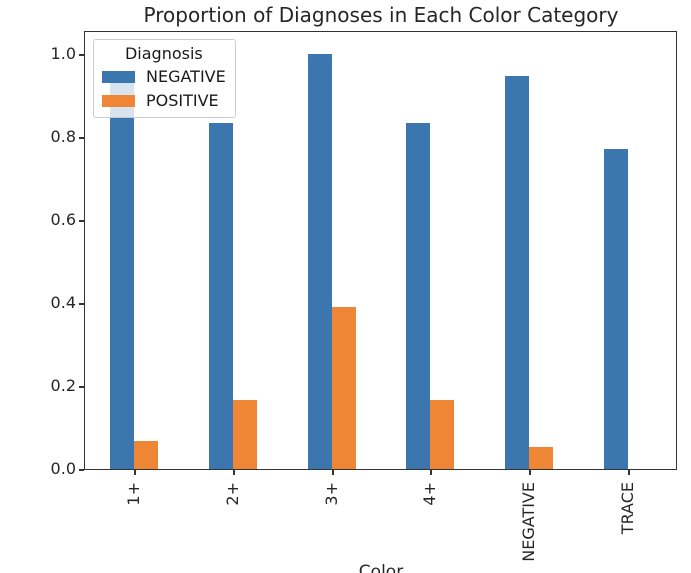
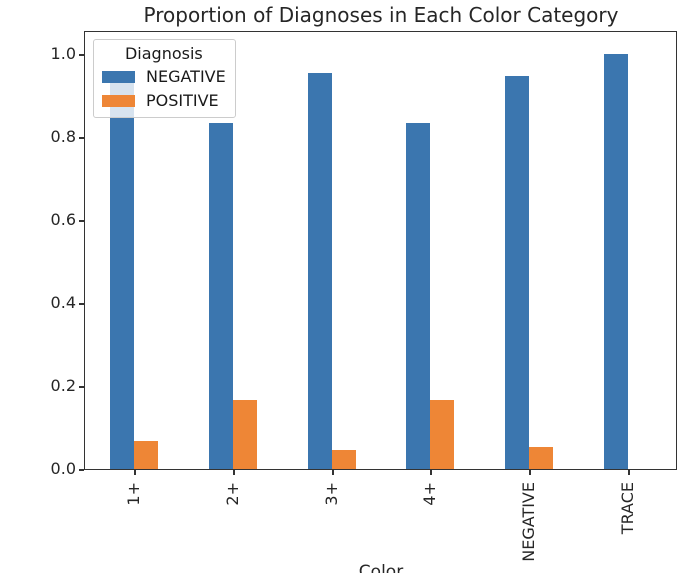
NEGATIVE/3+: 1.00 -> 0.95
POSITIVE/3+: 0.39 -> 0.04
NEGATIVE/TRACE: 0.77 -> 1.00
